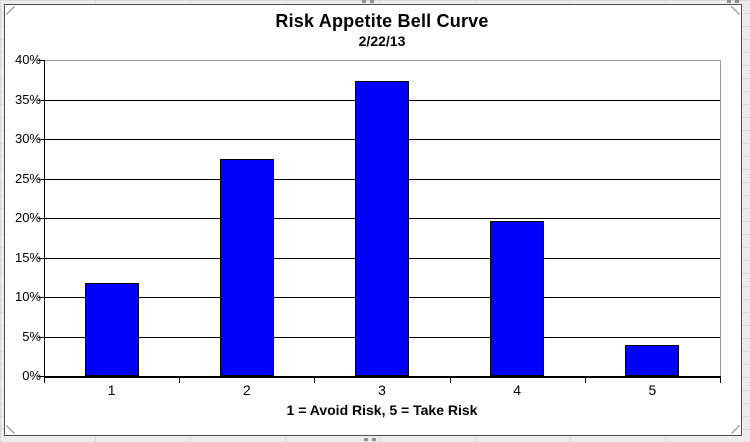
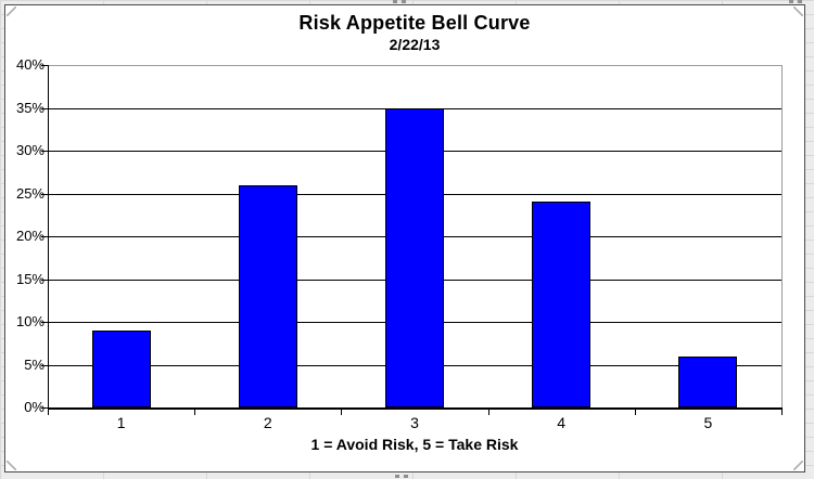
1: 12% -> 9%
2: 28% -> 26%
3: 37% -> 35%
4: 20% -> 24%
5: 4% -> 6%
